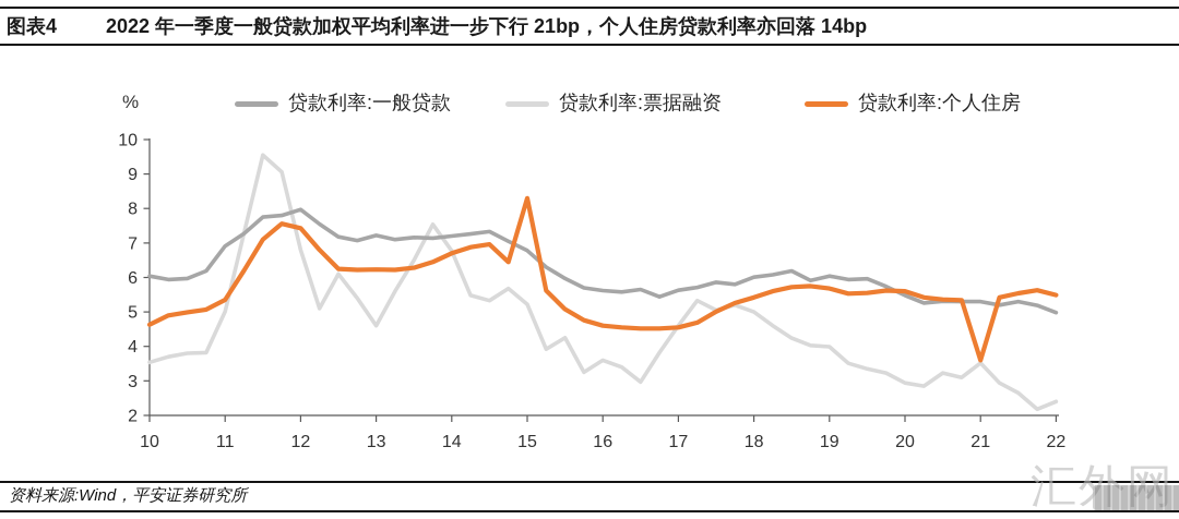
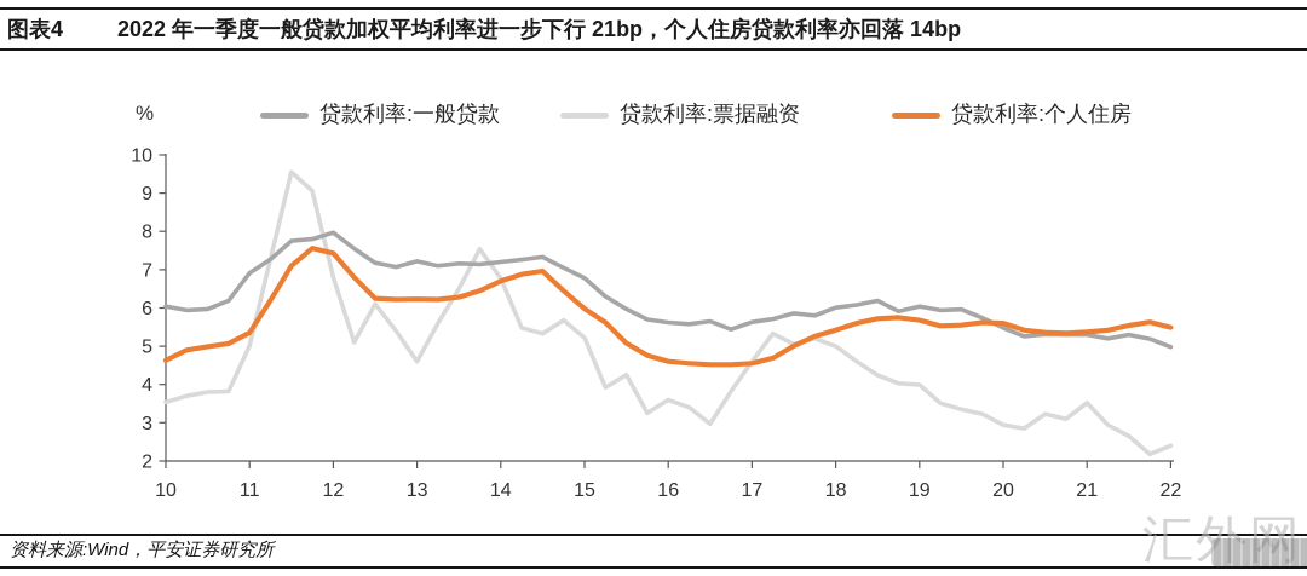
贷款利率:个人住房/15: 8.3 -> 6.0
贷款利率:个人住房/21: 3.6 -> 5.4
